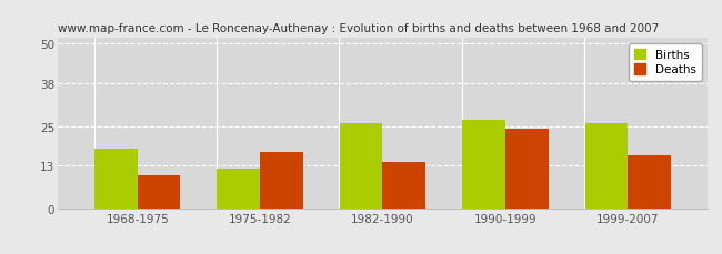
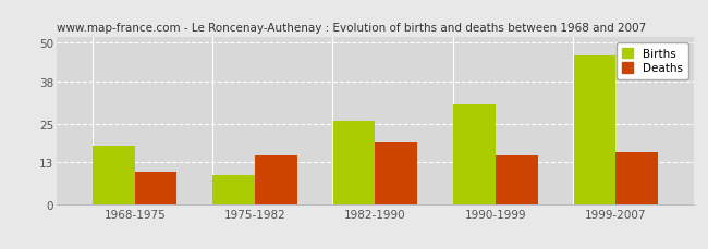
Births/1975-1982: 12 -> 9
Deaths/1975-1982: 17 -> 15
Deaths/1982-1990: 14 -> 19
Births/1990-1999: 27 -> 31
Deaths/1990-1999: 24 -> 15
Births/1999-2007: 26 -> 46
